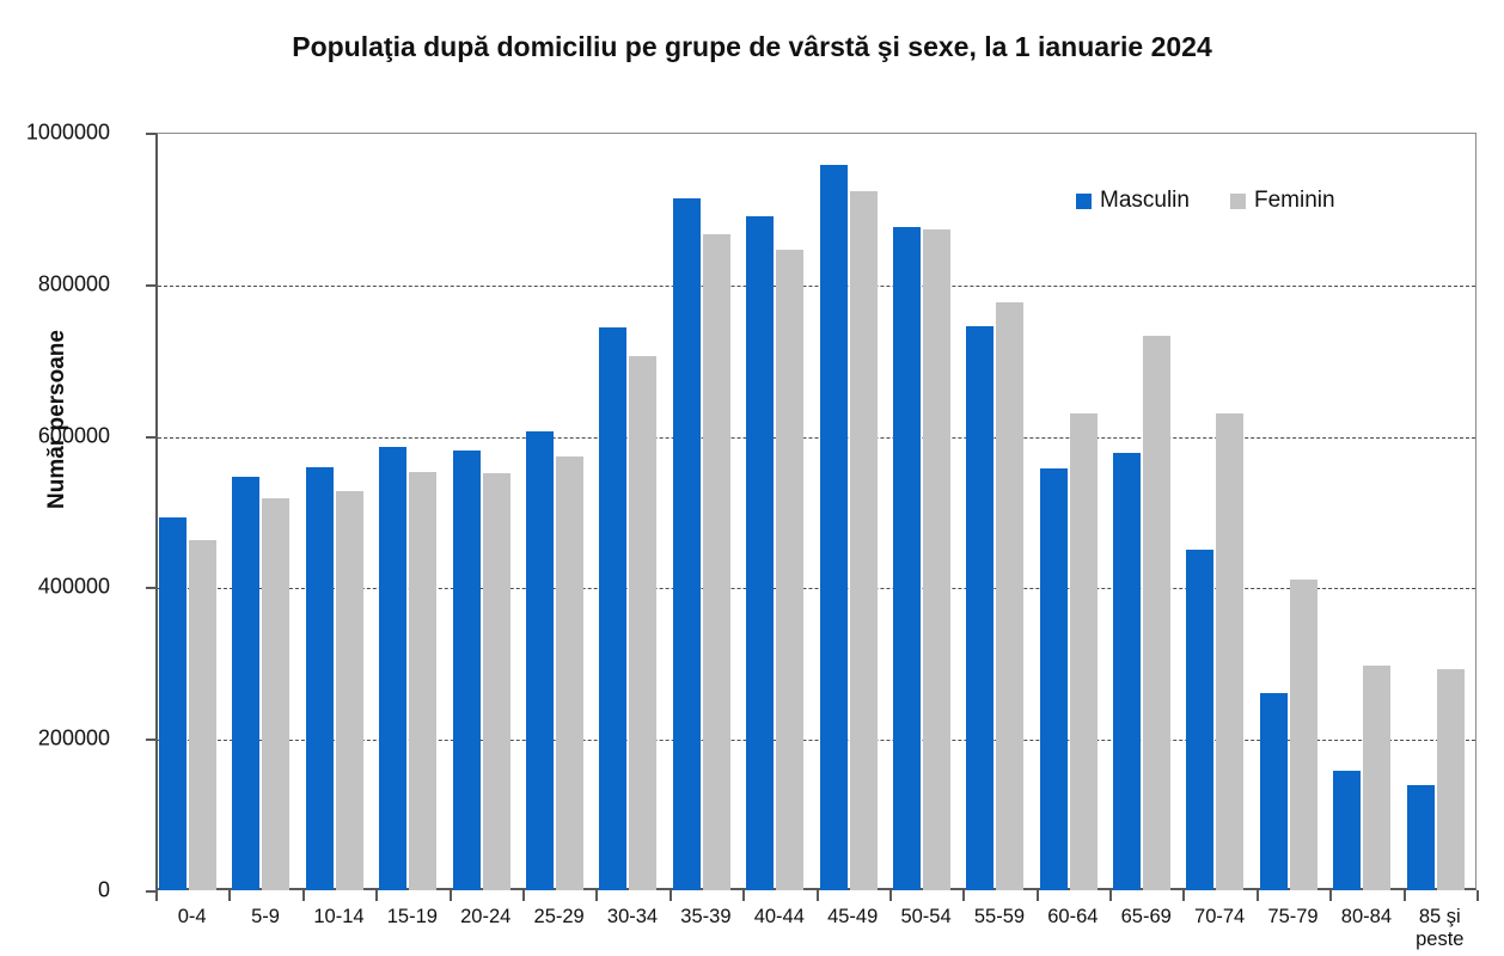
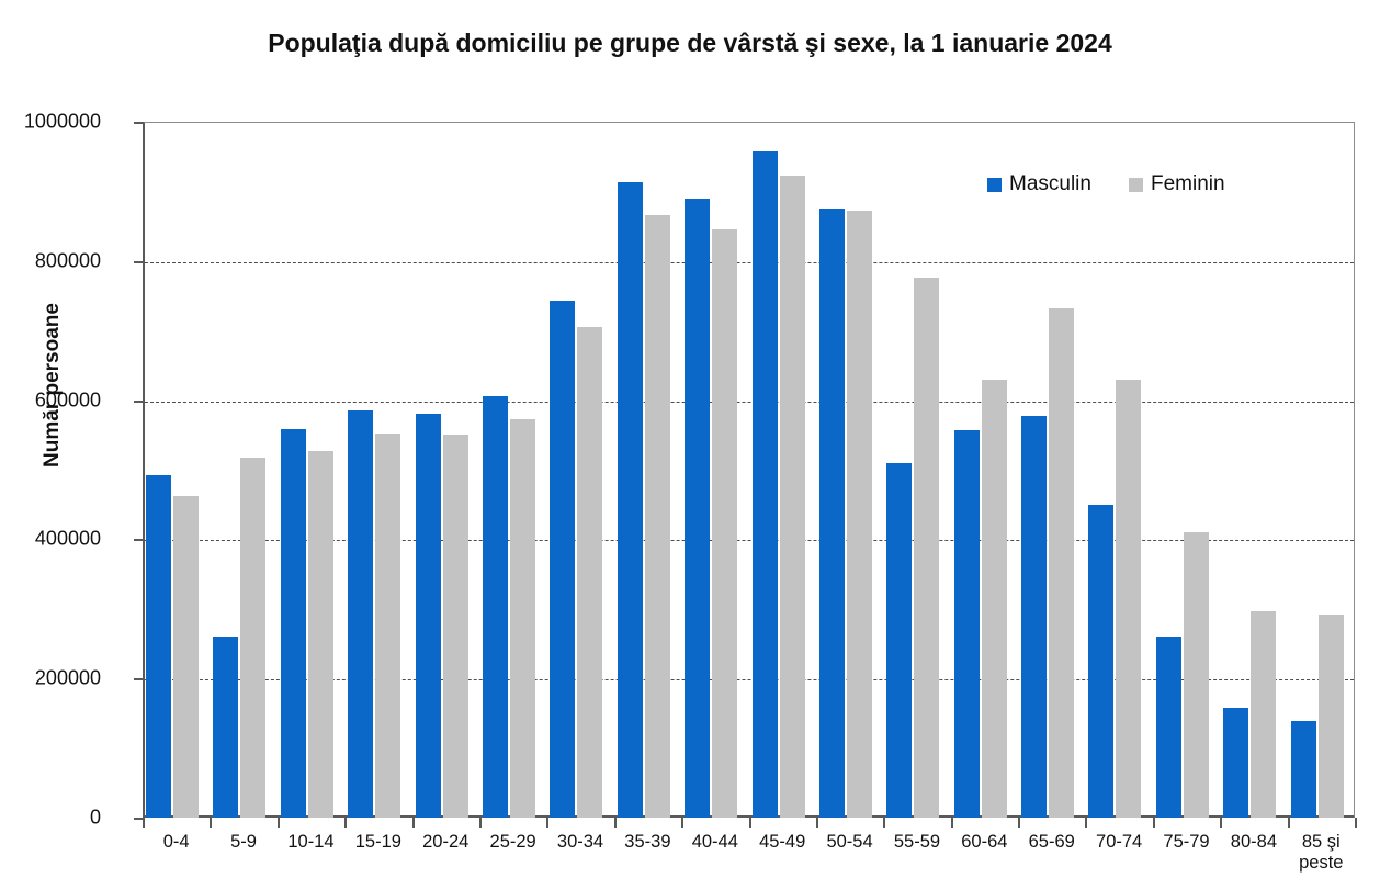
Masculin/5-9: 550000 -> 260000
Masculin/55-59: 740000 -> 510000
